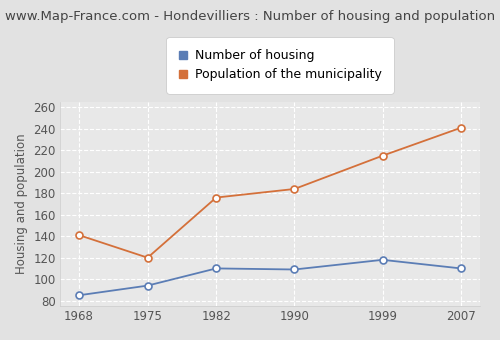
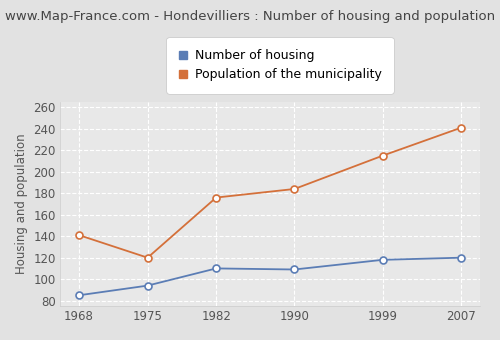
Number of housing/2007: 110 -> 120
